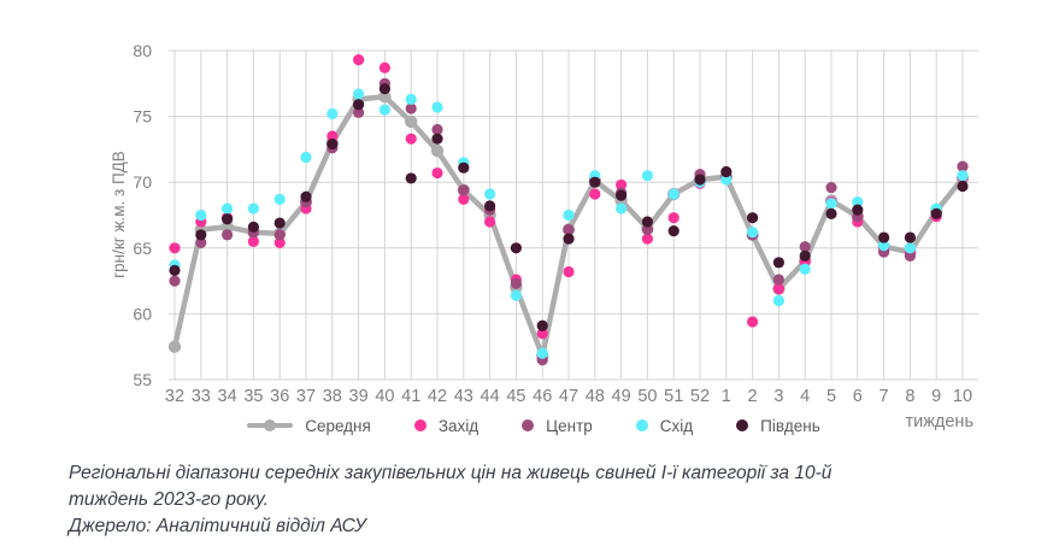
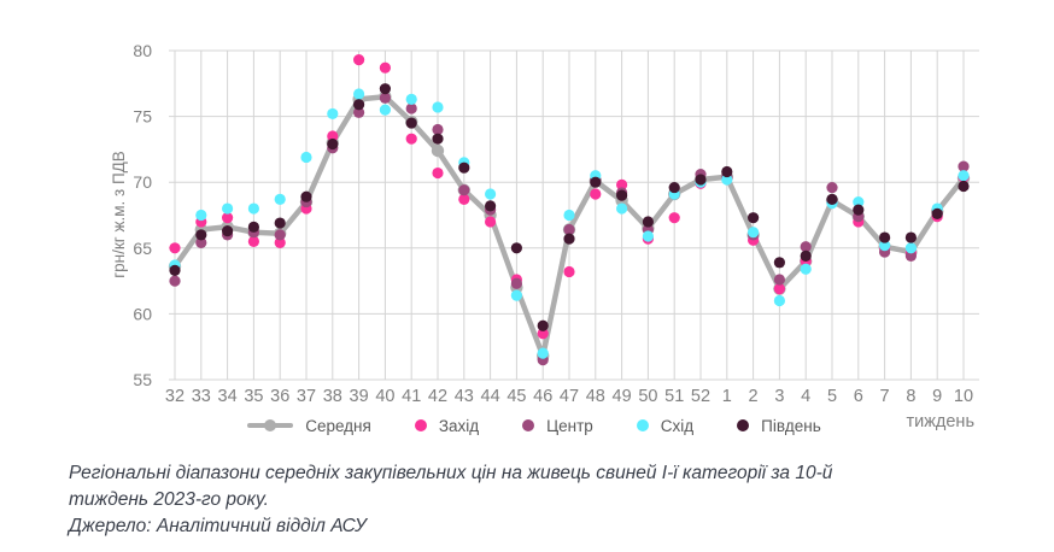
Середня/32: 57.5 -> 63.6
Південь/34: 67.2 -> 66.3
Центр/40: 77.5 -> 76.4
Південь/41: 70.3 -> 74.5
Схід/50: 70.5 -> 65.9
Південь/51: 66.3 -> 69.6
Захід/2: 59.4 -> 65.6
Південь/5: 67.6 -> 68.7
